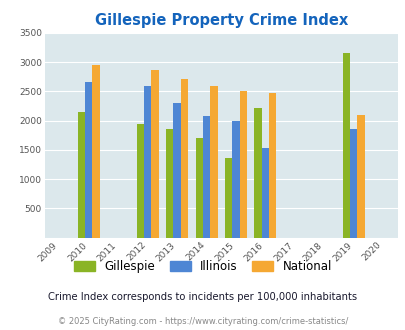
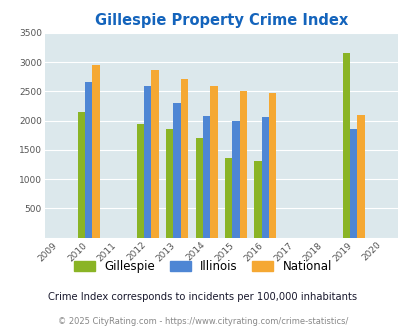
Gillespie/2016: 2220 -> 1310
Illinois/2016: 1540 -> 2060
